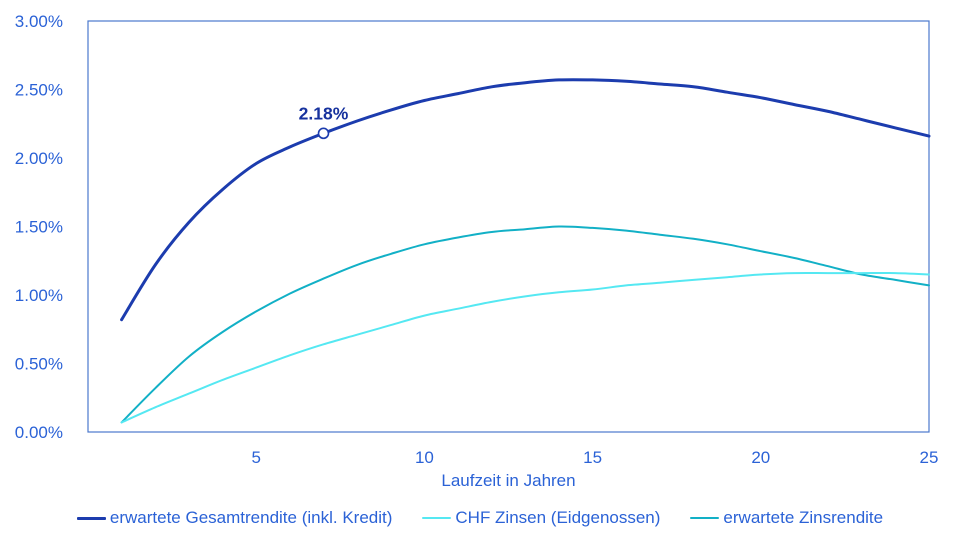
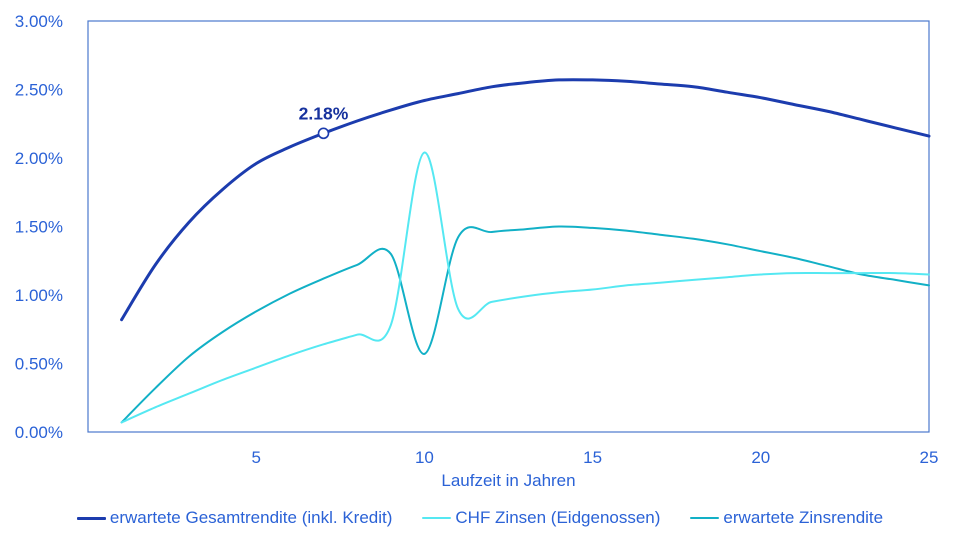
CHF Zinsen (Eidgenossen)/10: 0.85% -> 2.04%
erwartete Zinsrendite/10: 1.37% -> 0.57%
